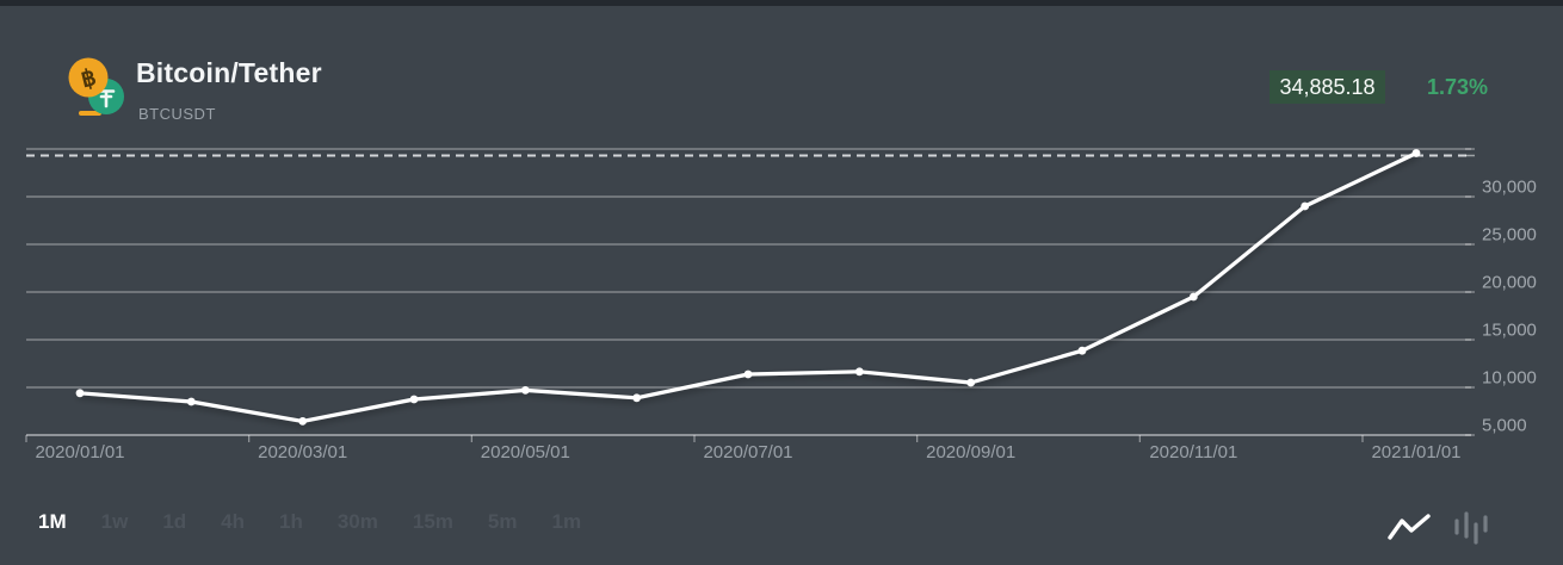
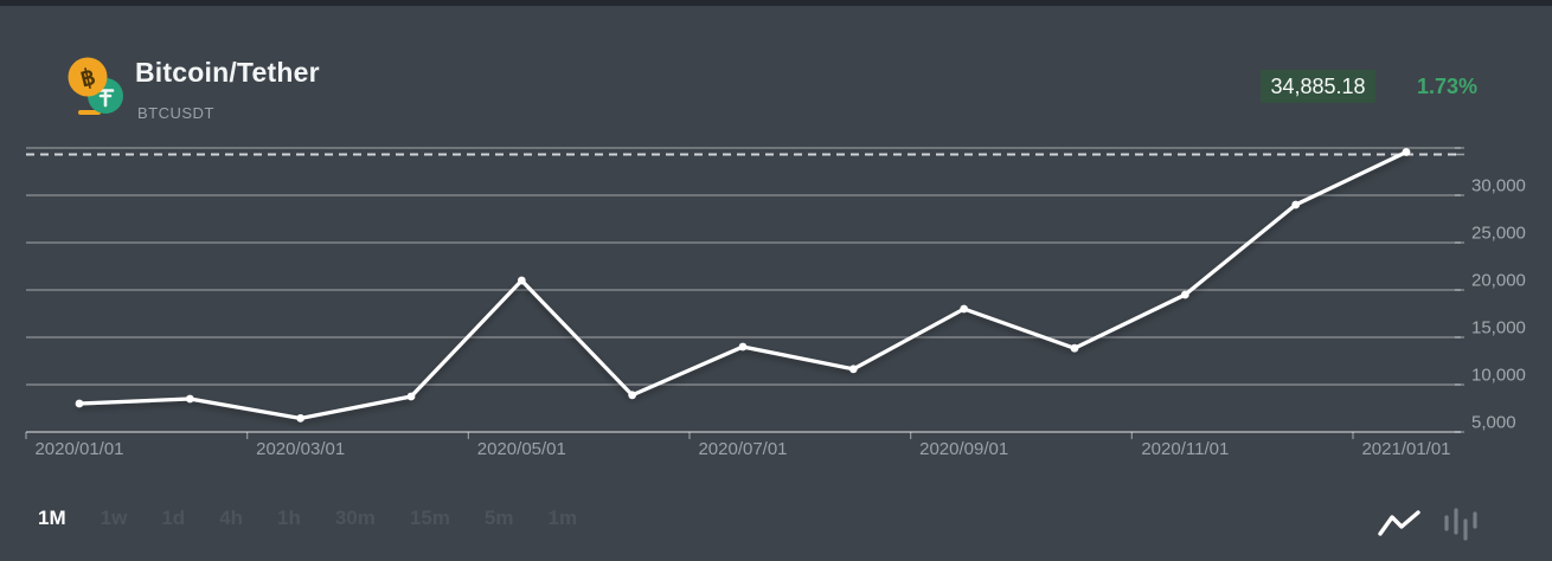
2020/01/01: 9000 -> 8000
2020/05/01: 10000 -> 21000
2020/07/01: 11000 -> 14000
2020/09/01: 10000 -> 18000
